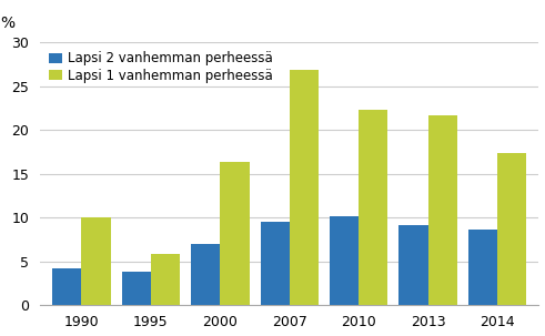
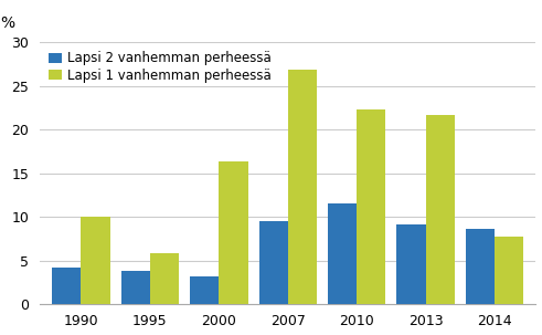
Lapsi 2 vanhemman perheessä/2000: 7.0 -> 3.2
Lapsi 2 vanhemman perheessä/2010: 10.1 -> 11.6
Lapsi 1 vanhemman perheessä/2014: 17.4 -> 7.8
